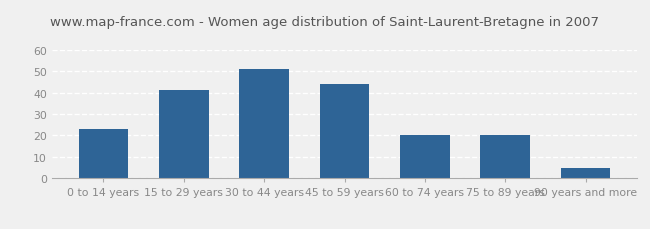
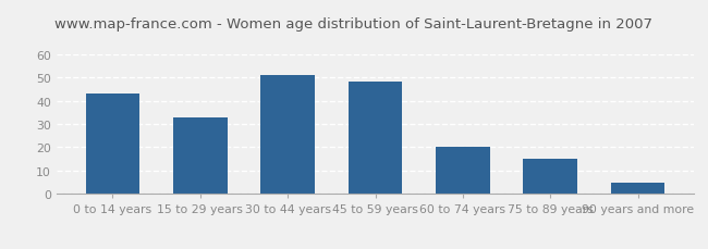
0 to 14 years: 23 -> 43
15 to 29 years: 41 -> 33
45 to 59 years: 44 -> 48
75 to 89 years: 20 -> 15
